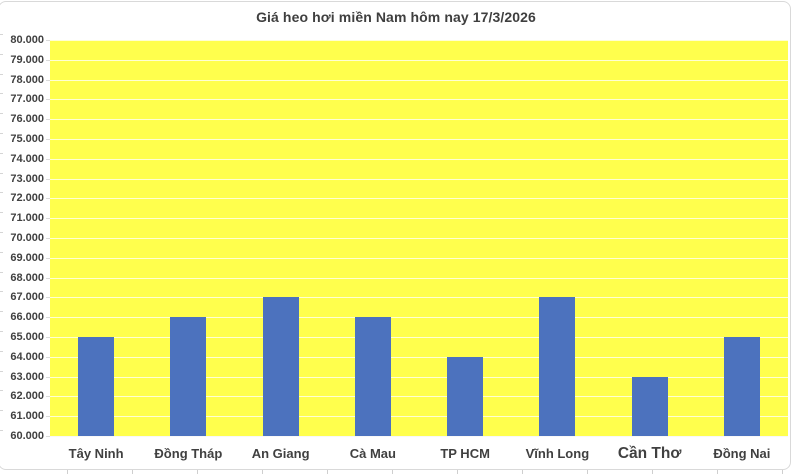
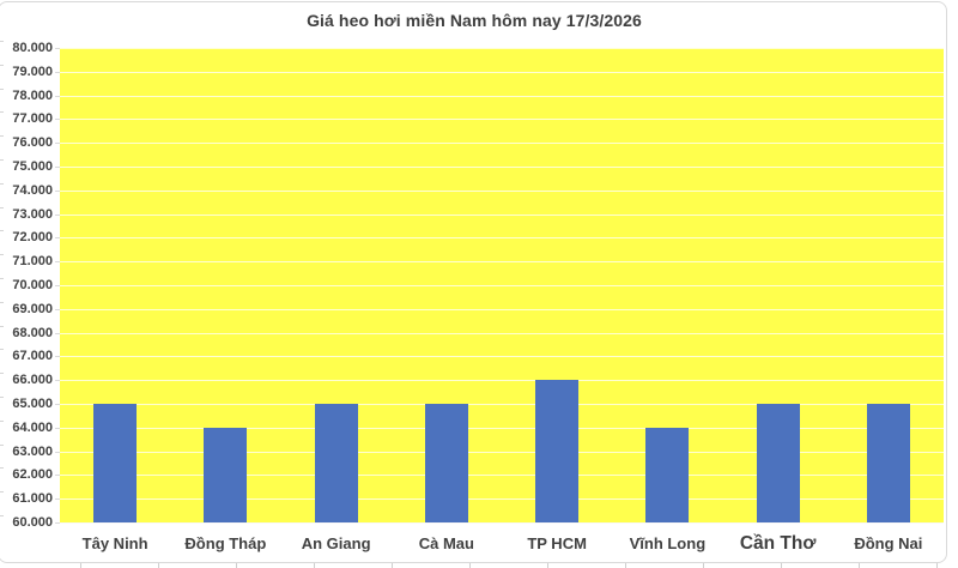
Đồng Tháp: 66000 -> 64000
An Giang: 67000 -> 65000
Cà Mau: 66000 -> 65000
TP HCM: 64000 -> 66000
Vĩnh Long: 67000 -> 64000
Cần Thơ: 63000 -> 65000
